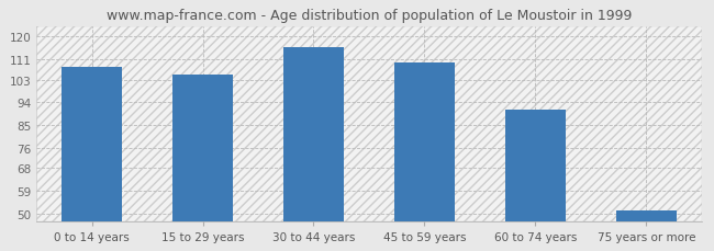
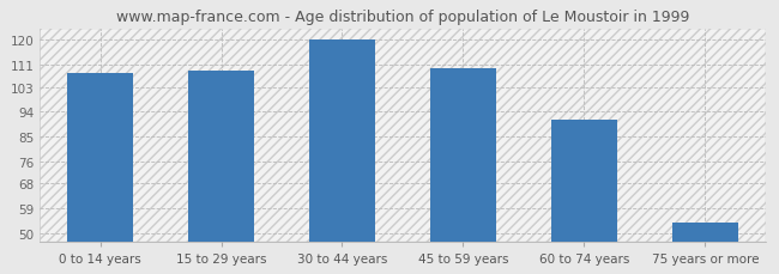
15 to 29 years: 105 -> 109
30 to 44 years: 116 -> 120
75 years or more: 51 -> 54
